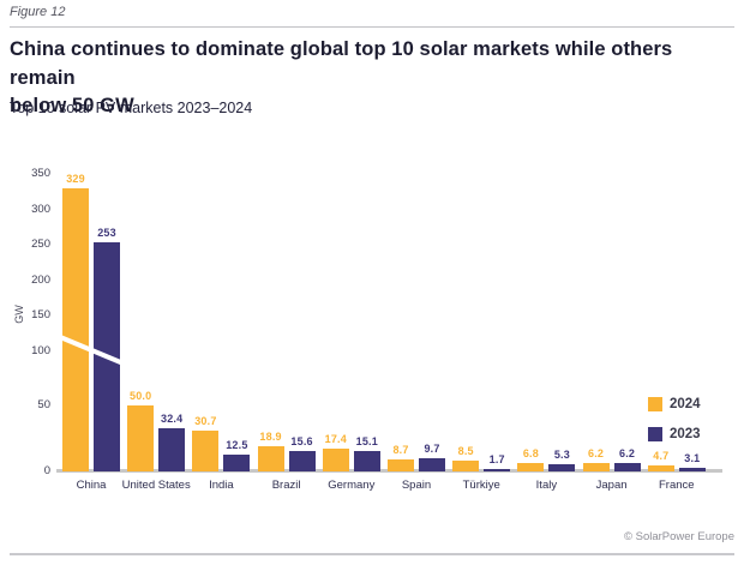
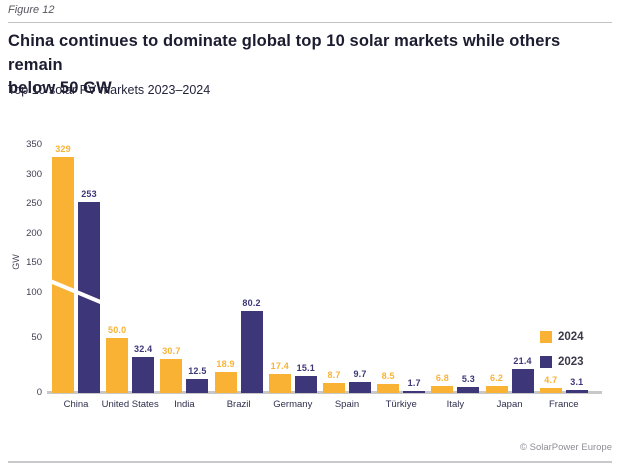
2023/Brazil: 15.6 -> 80.2
2023/Japan: 6.2 -> 21.4
